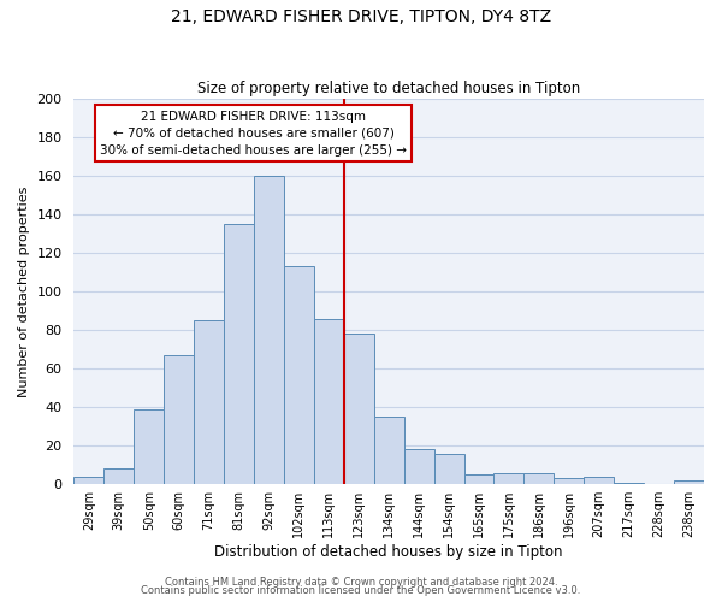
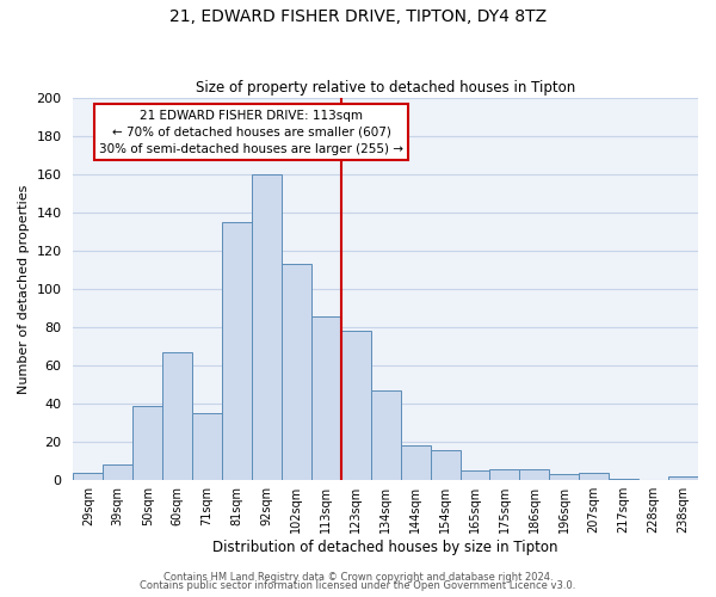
71sqm: 85 -> 35
134sqm: 35 -> 47
